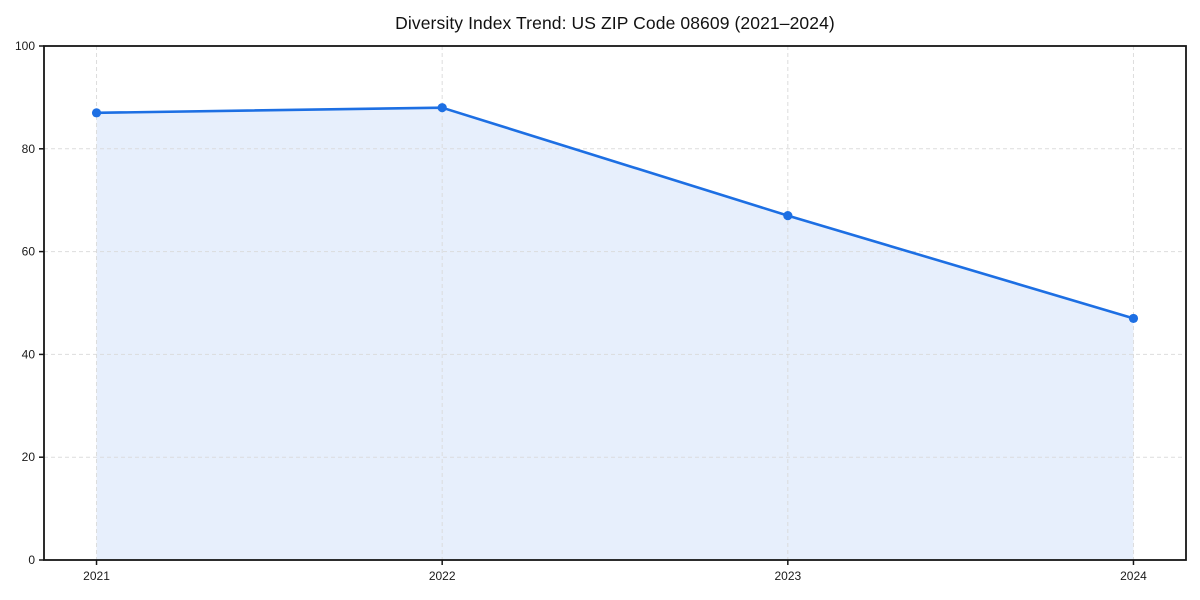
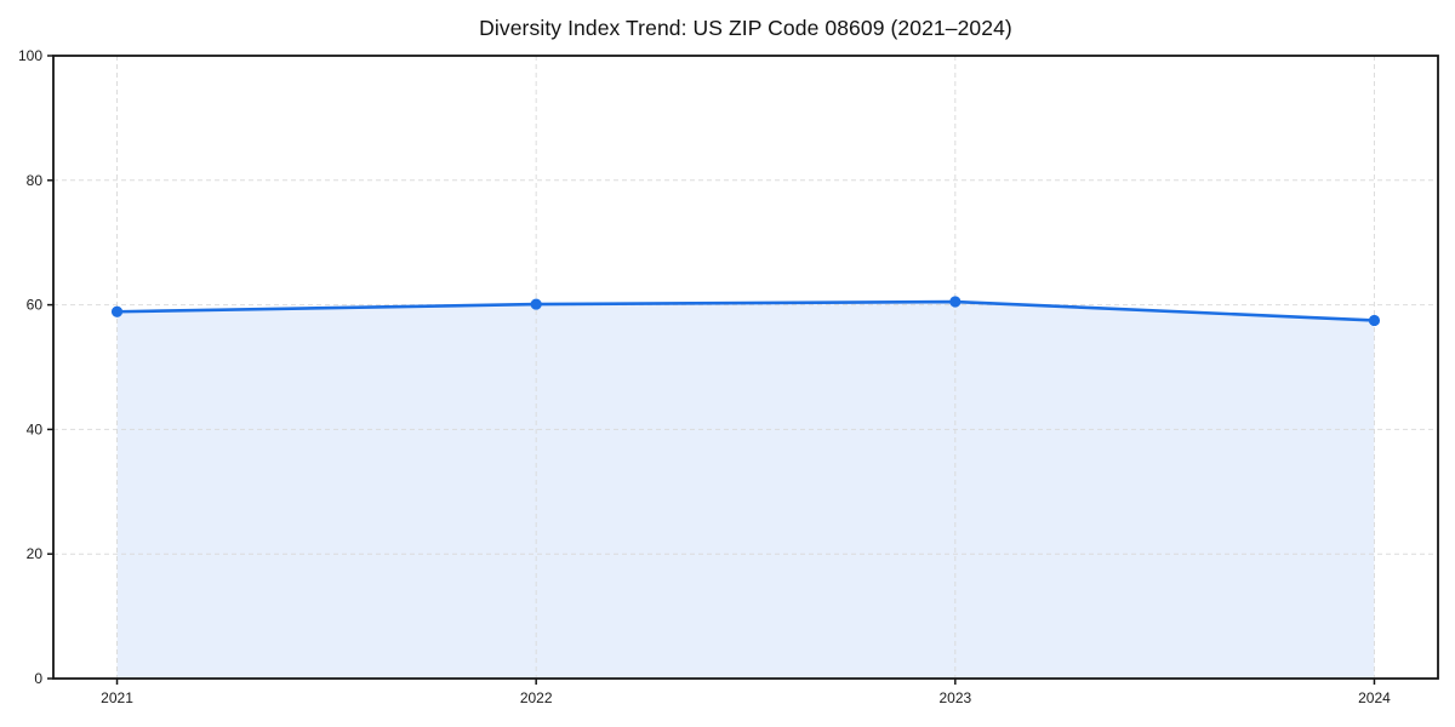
2021: 87 -> 59
2022: 88 -> 60
2023: 67 -> 60
2024: 47 -> 58
